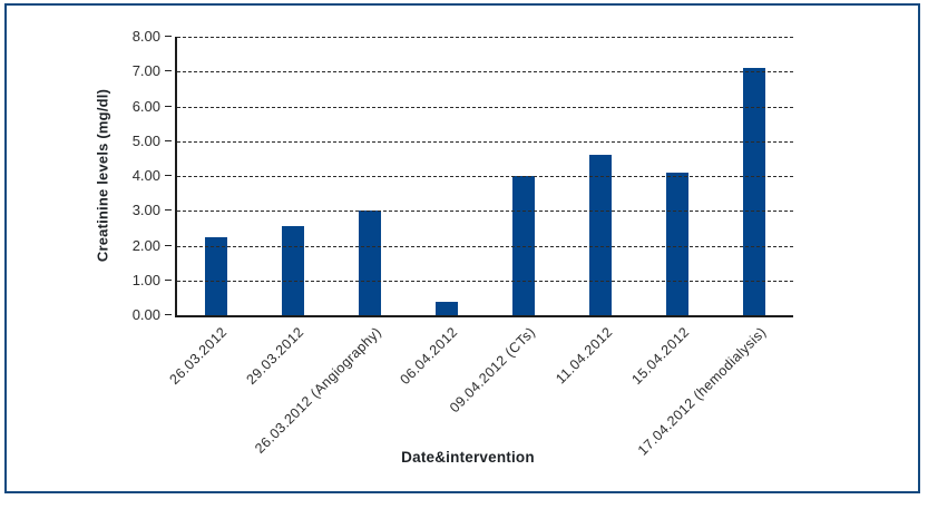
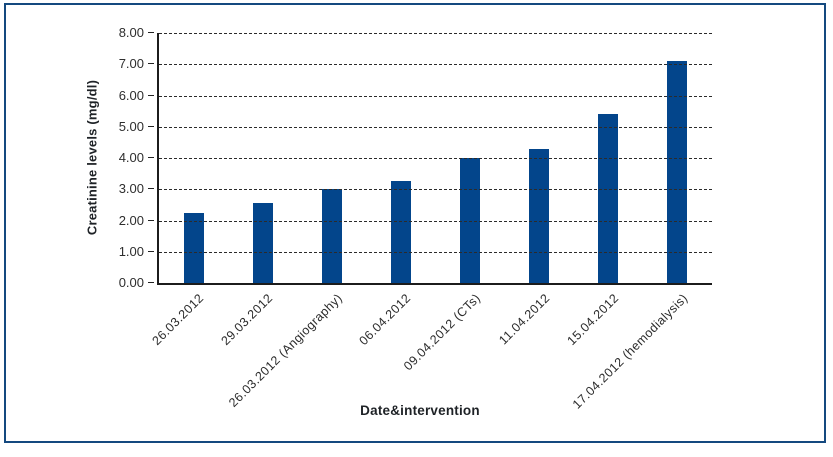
06.04.2012: 0.4 -> 3.2
11.04.2012: 4.6 -> 4.3
15.04.2012: 4.1 -> 5.4
